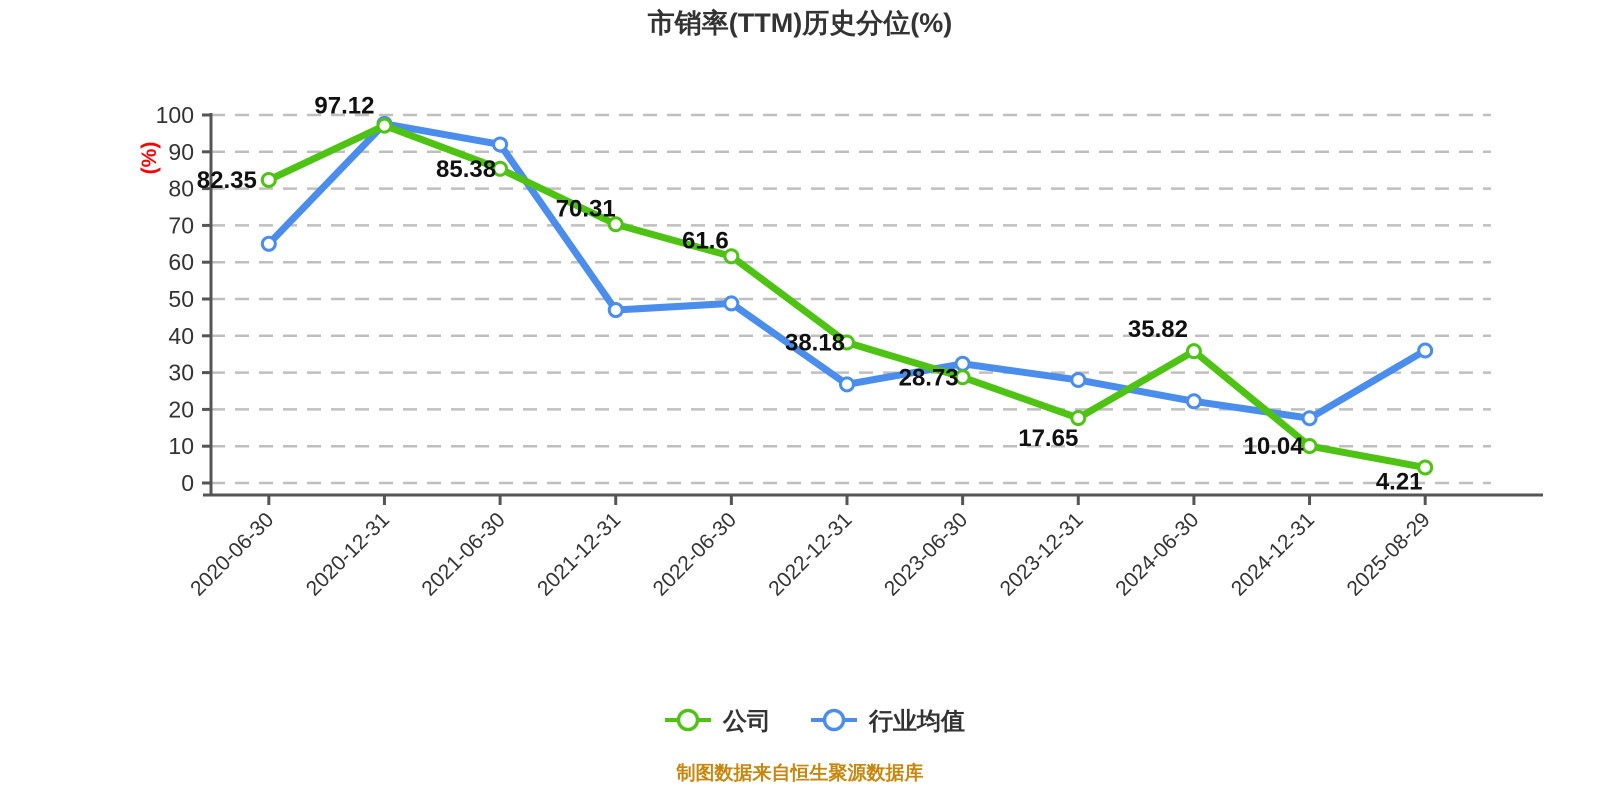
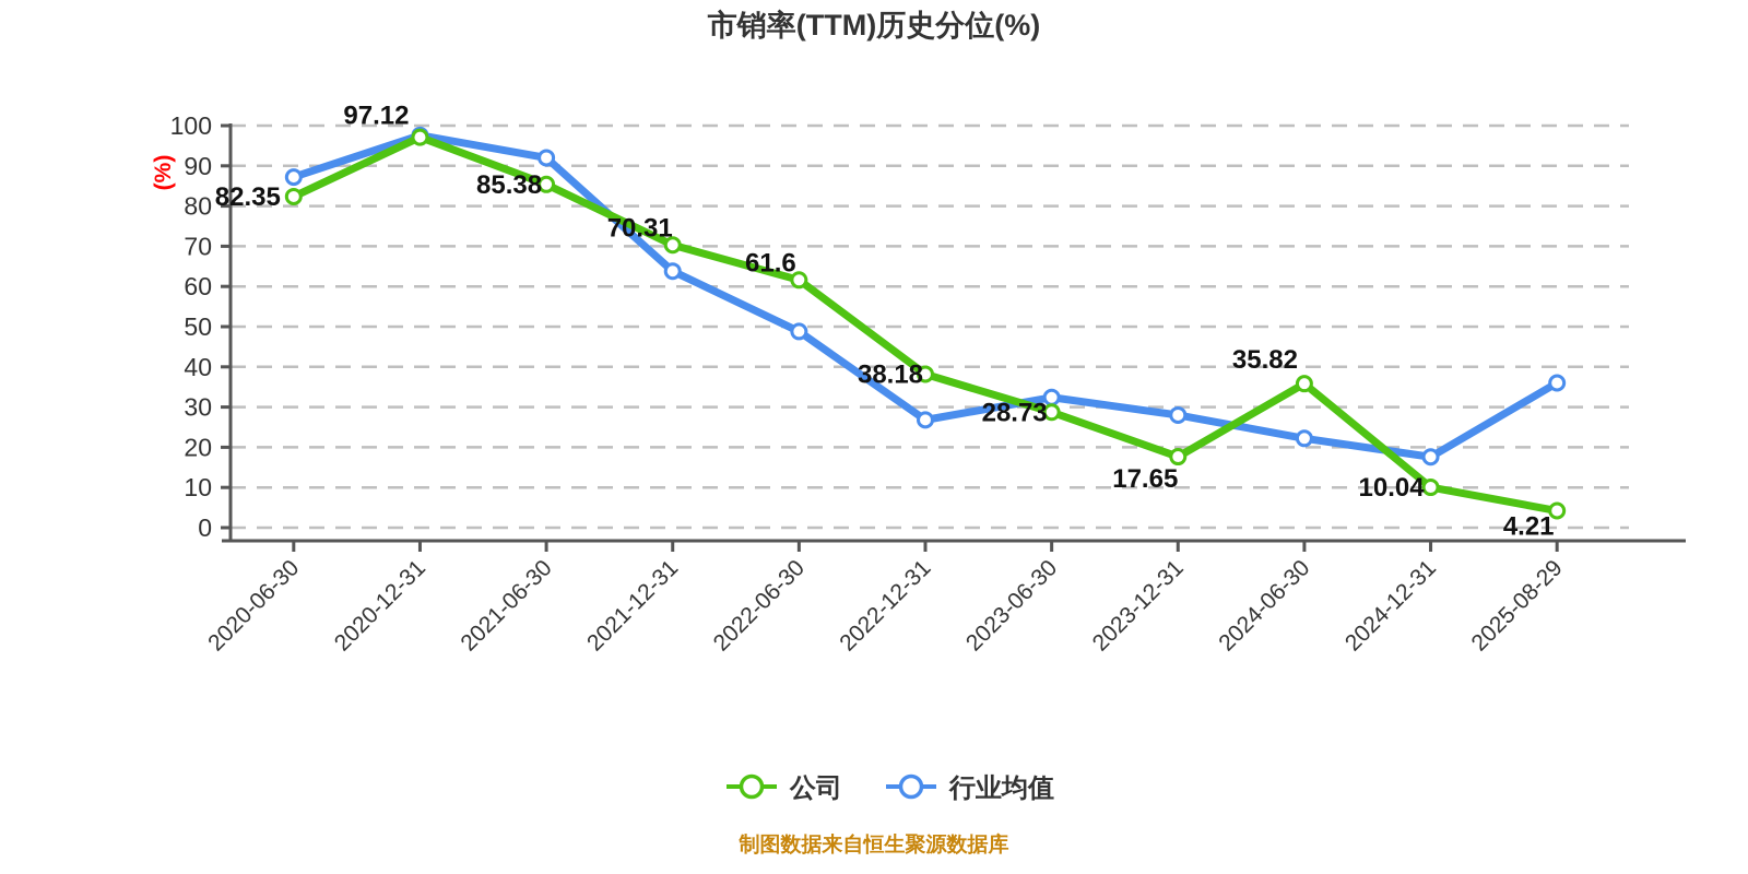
行业均值/2020-06-30: 65 -> 87
行业均值/2021-12-31: 47 -> 64
